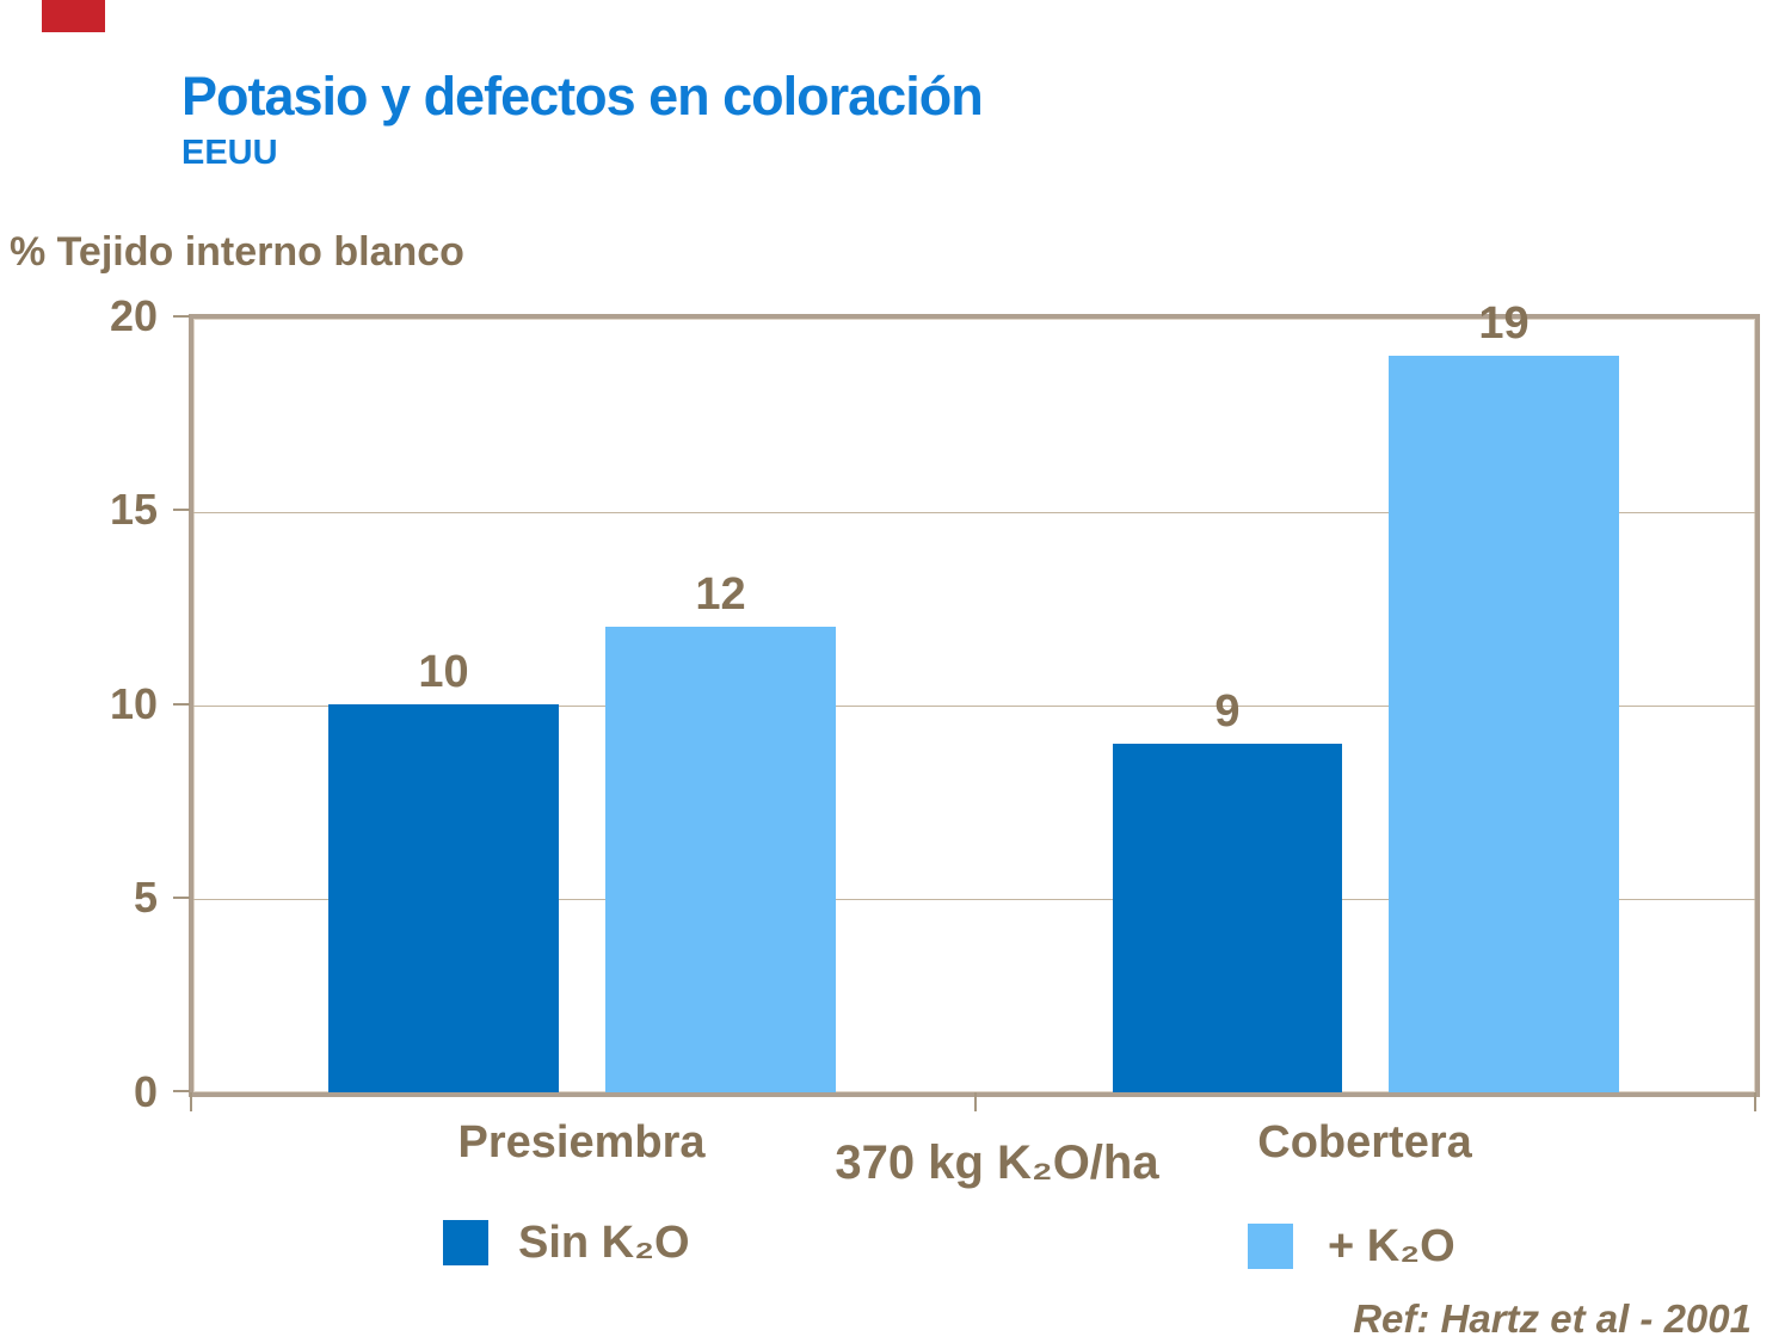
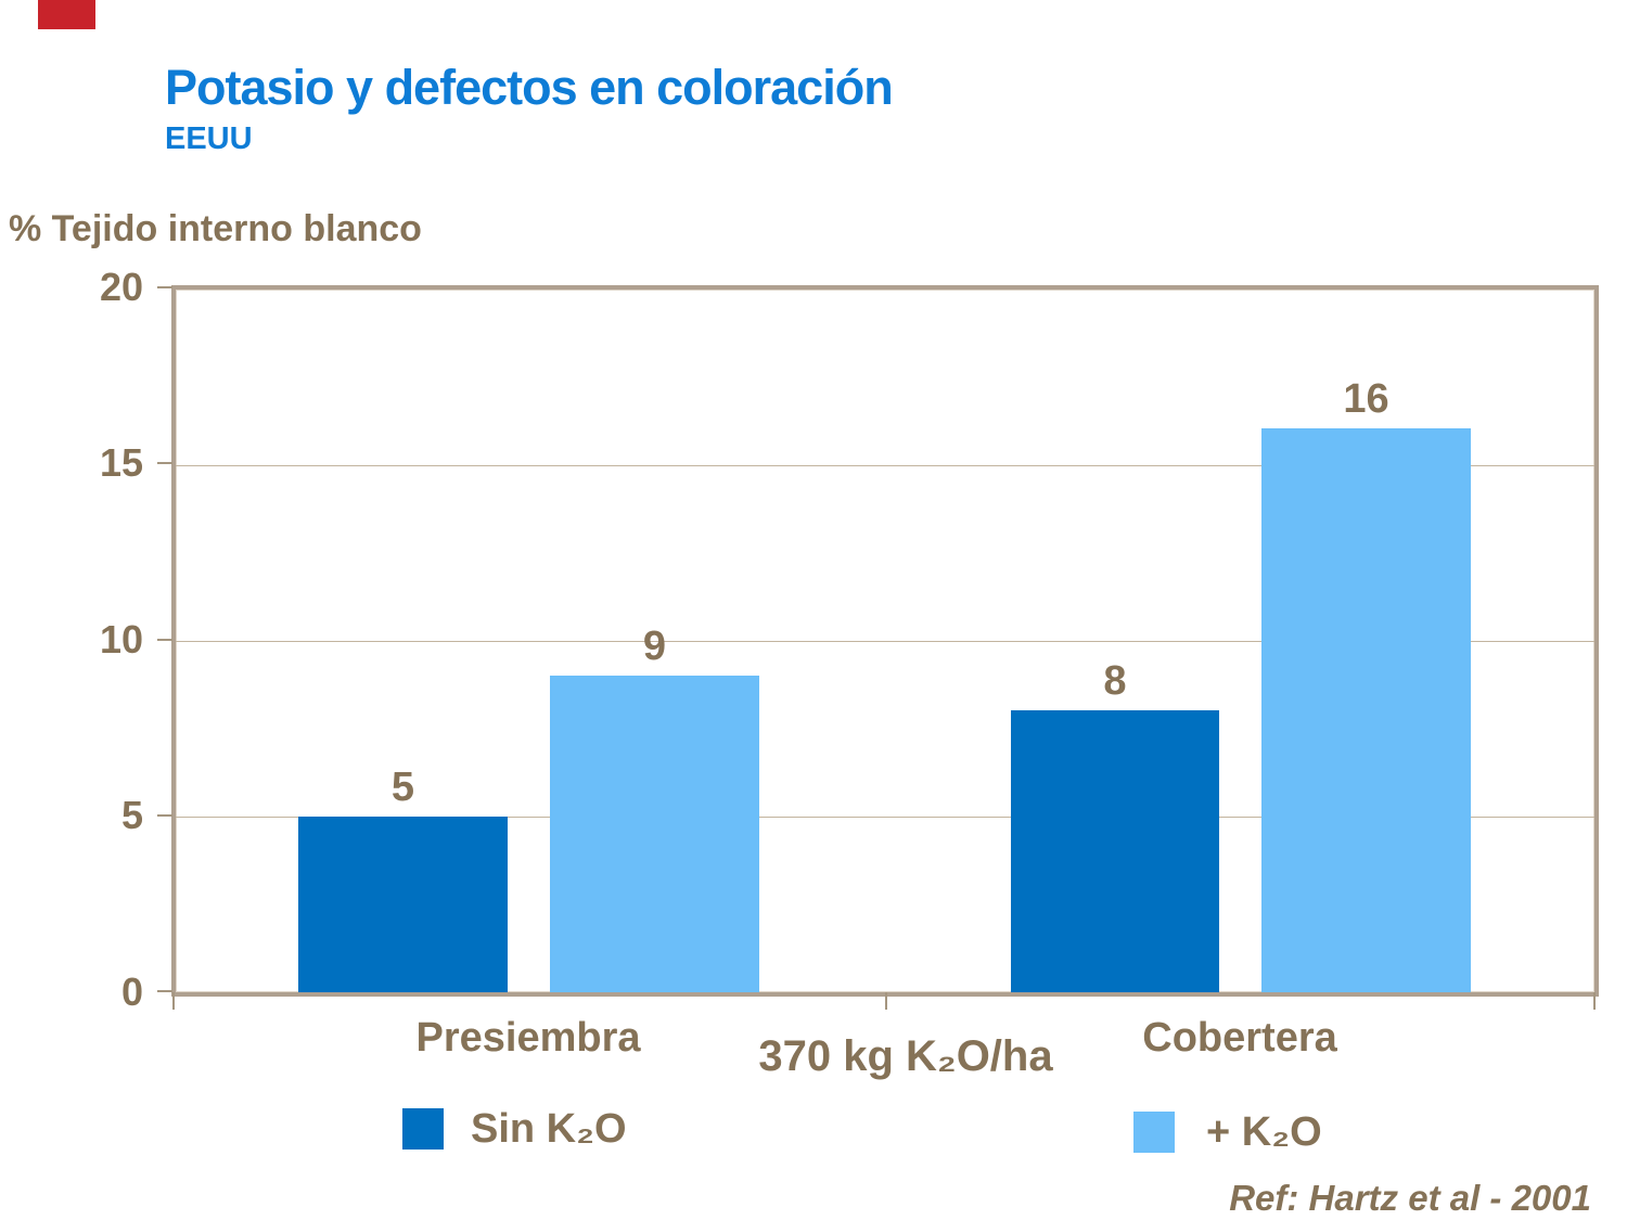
Sin K₂O/Presiembra: 10 -> 5
+ K₂O/Presiembra: 12 -> 9
Sin K₂O/Cobertera: 9 -> 8
+ K₂O/Cobertera: 19 -> 16
